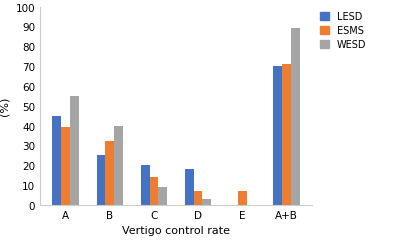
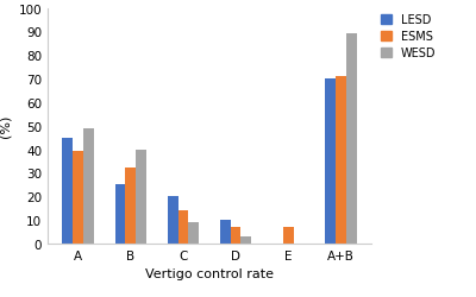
WESD/A: 55 -> 49
LESD/D: 18 -> 10
